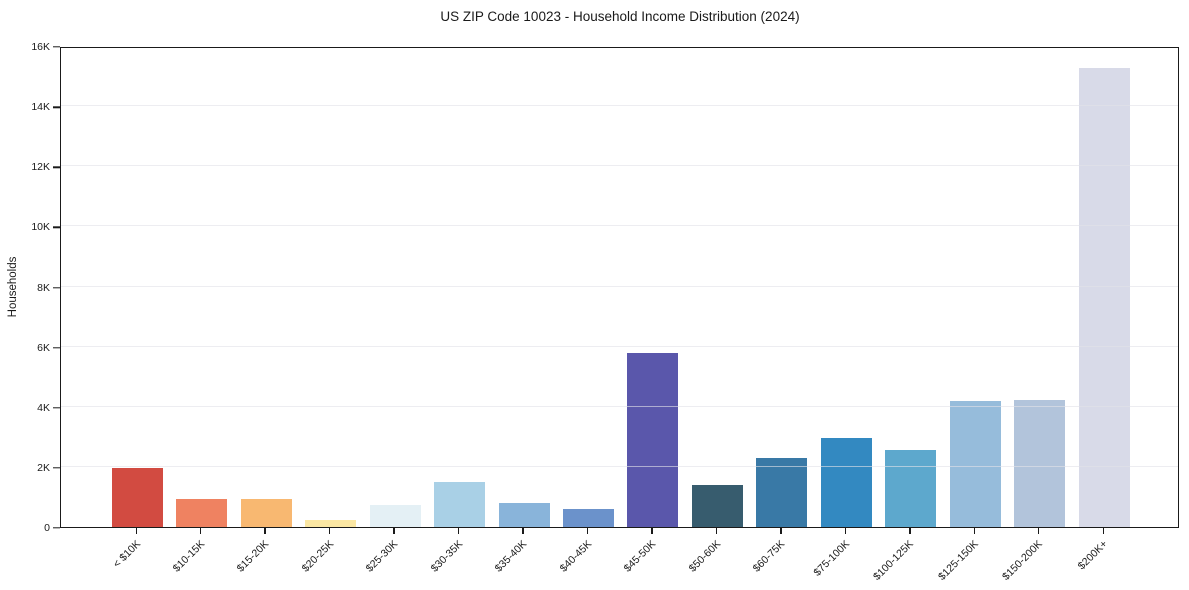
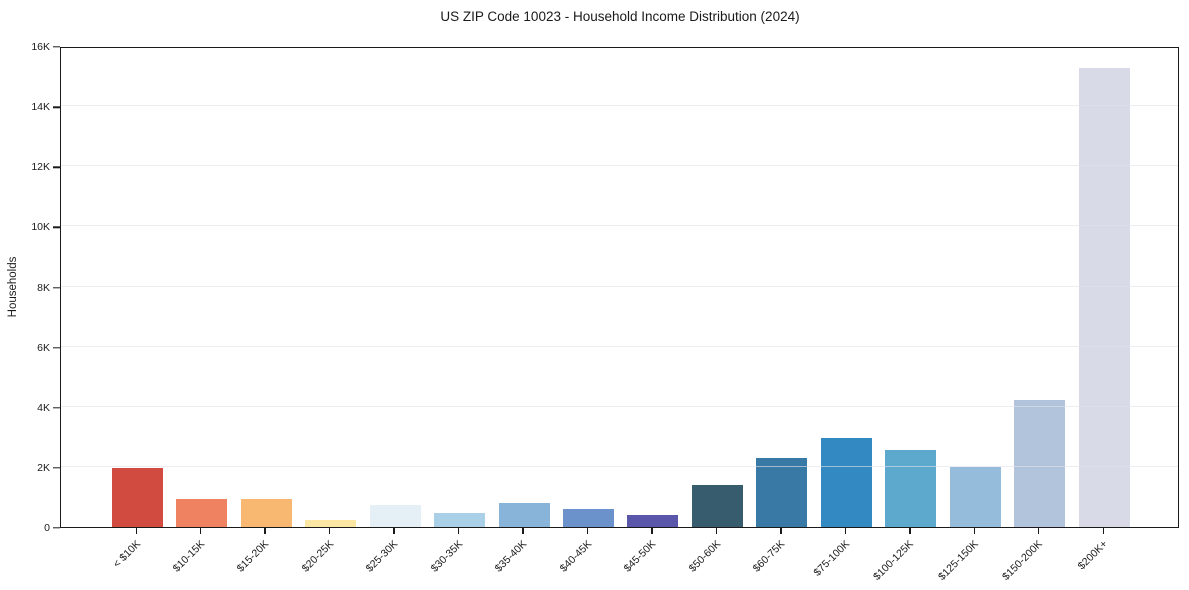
$30-35K: 1.5K -> 0.5K
$45-50K: 5.8K -> 0.4K
$125-150K: 4.2K -> 2.0K
